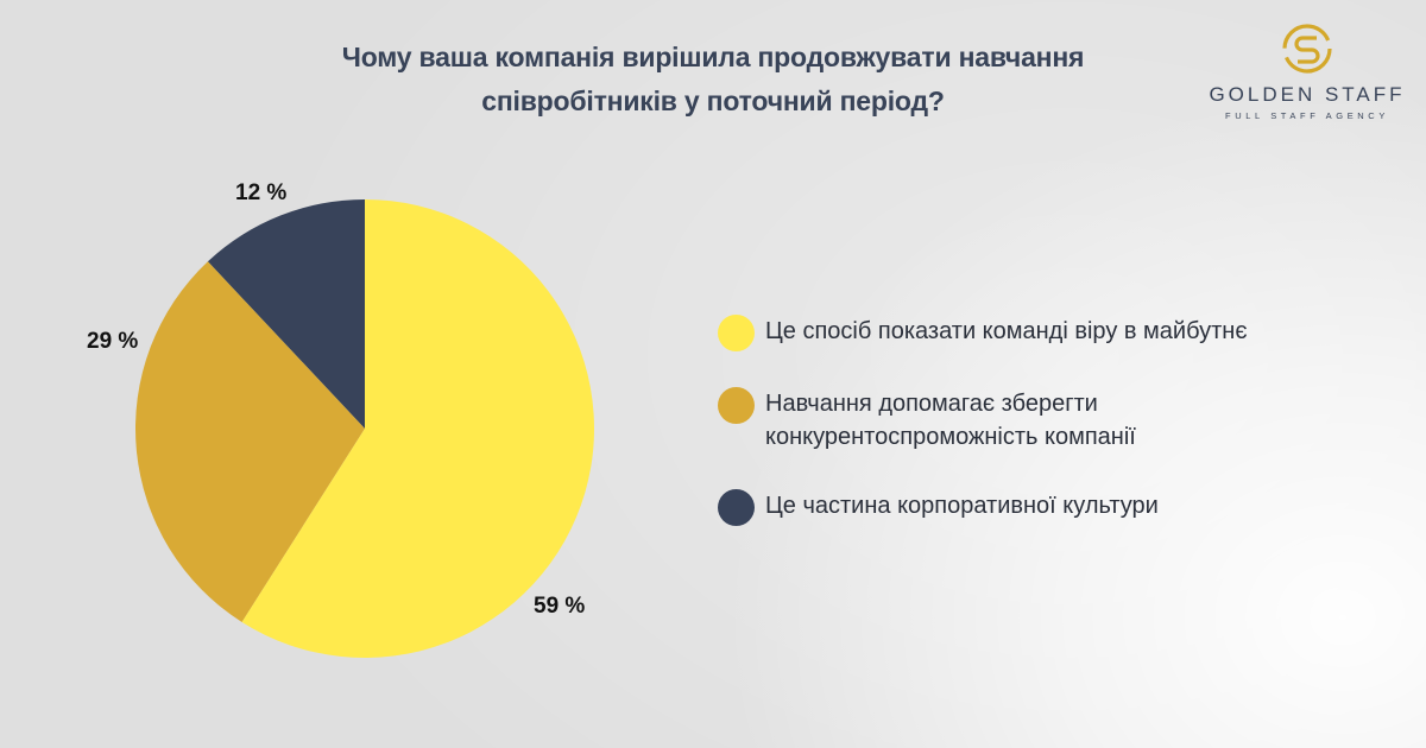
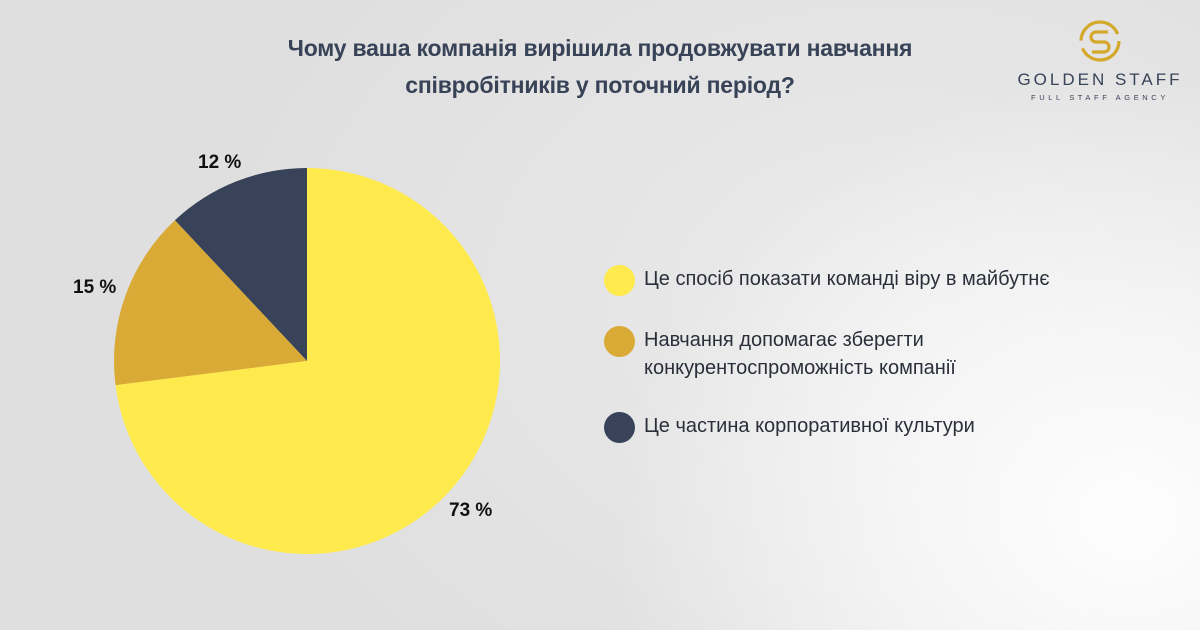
Це спосіб показати команді віру в майбутнє: 59 -> 73
Навчання допомагає зберегти конкурентоспроможність компанії: 29 -> 15
